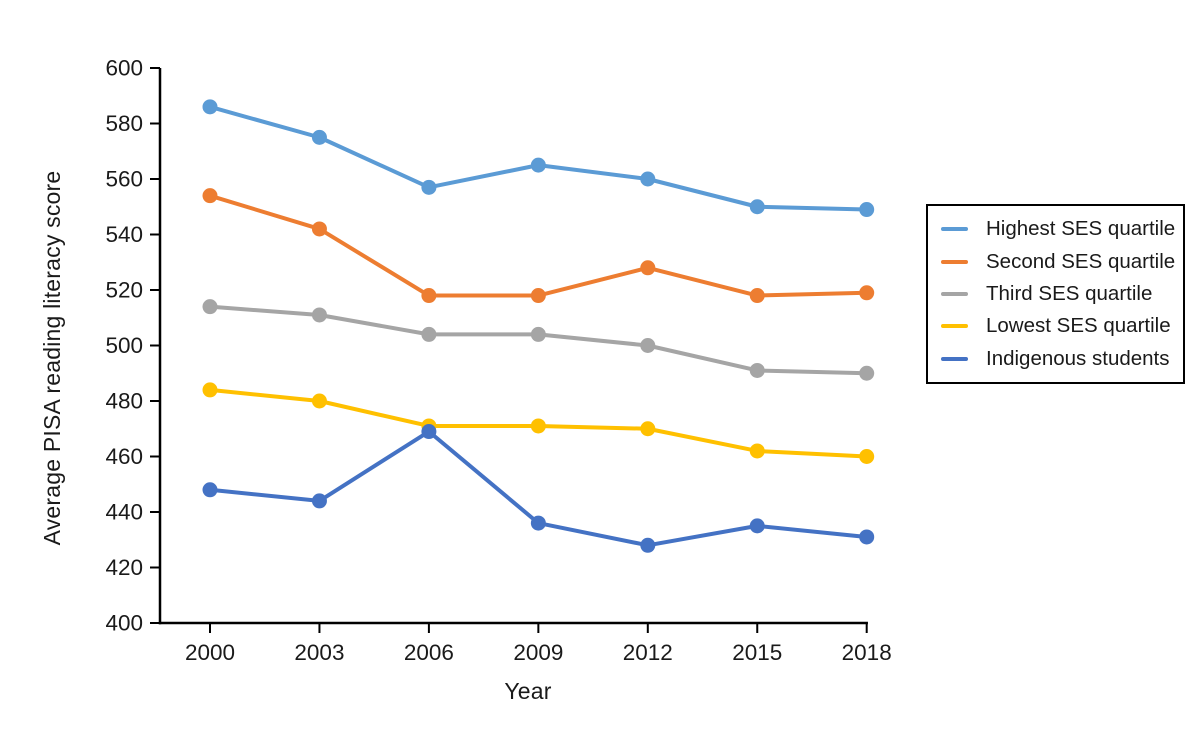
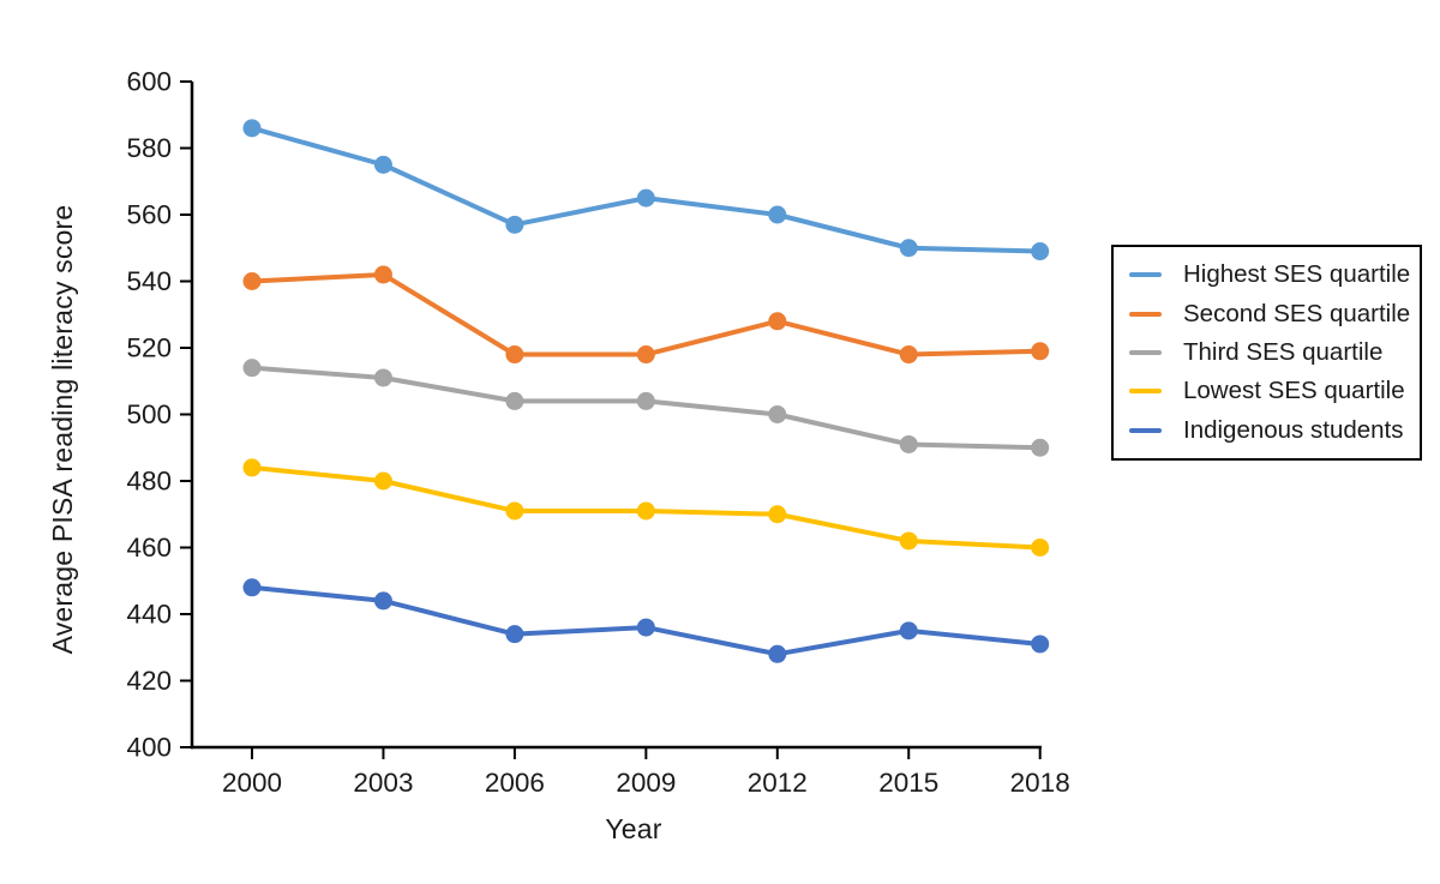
Second SES quartile/2000: 554 -> 540
Indigenous students/2006: 469 -> 434
